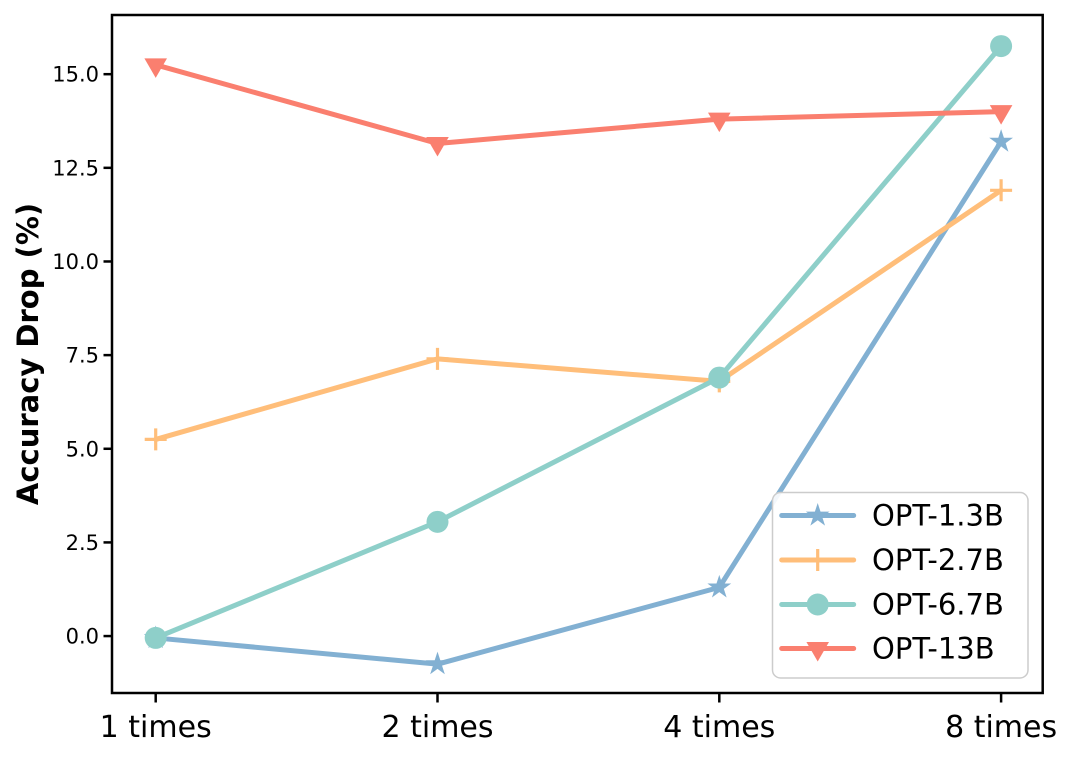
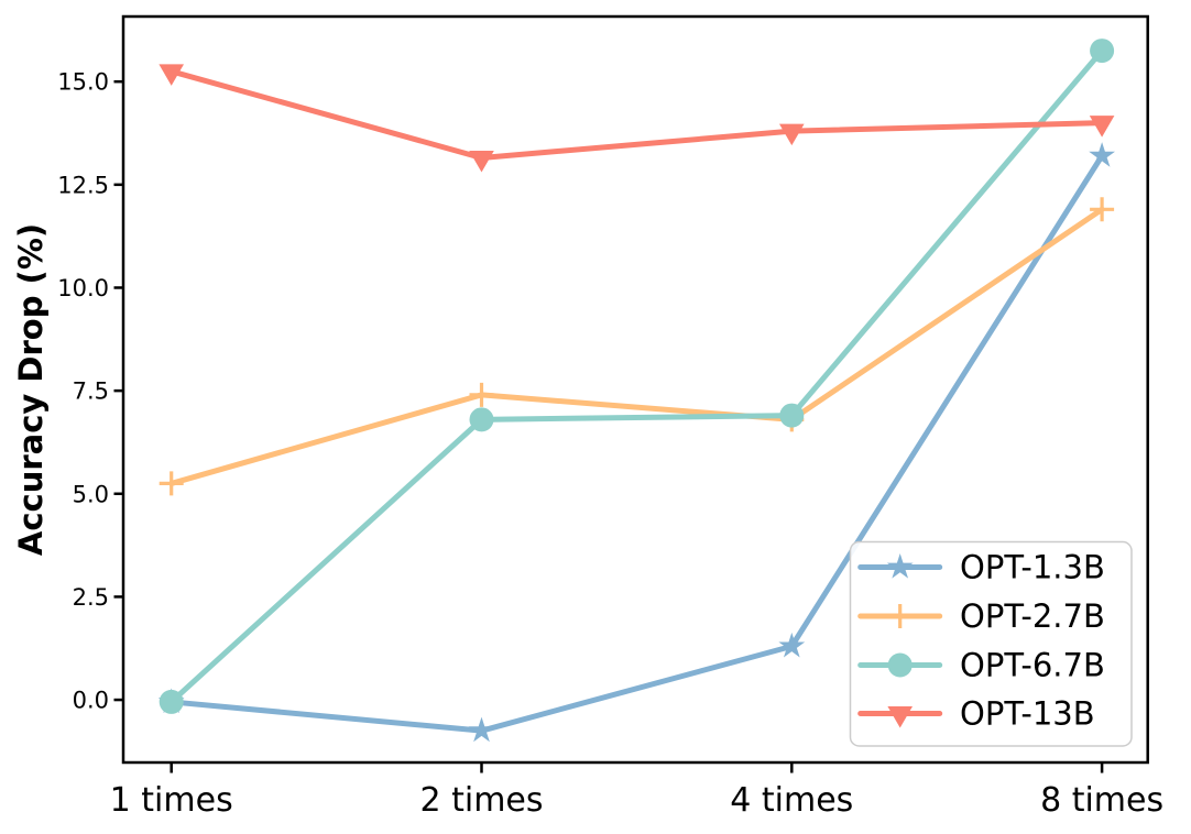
OPT-6.7B/2 times: 3.0 -> 6.8
